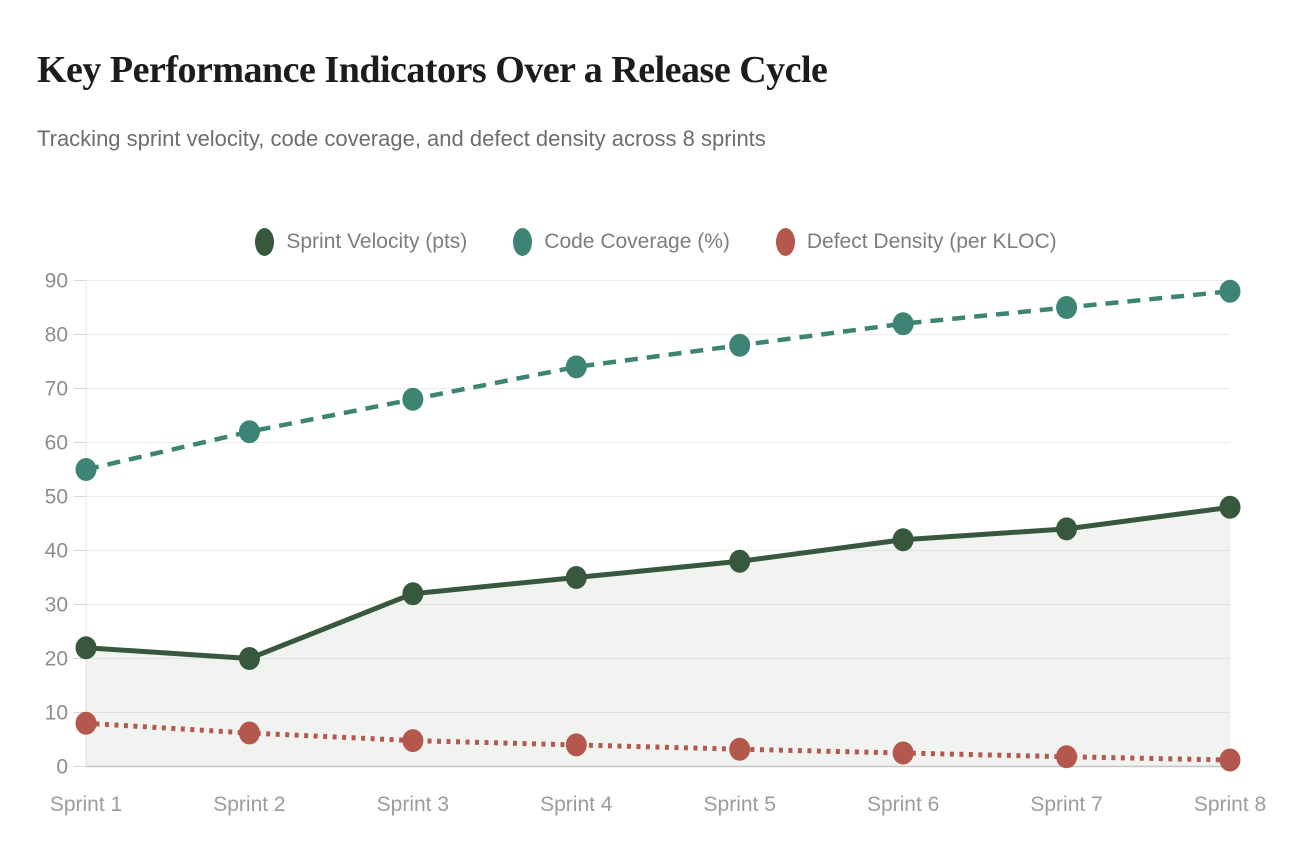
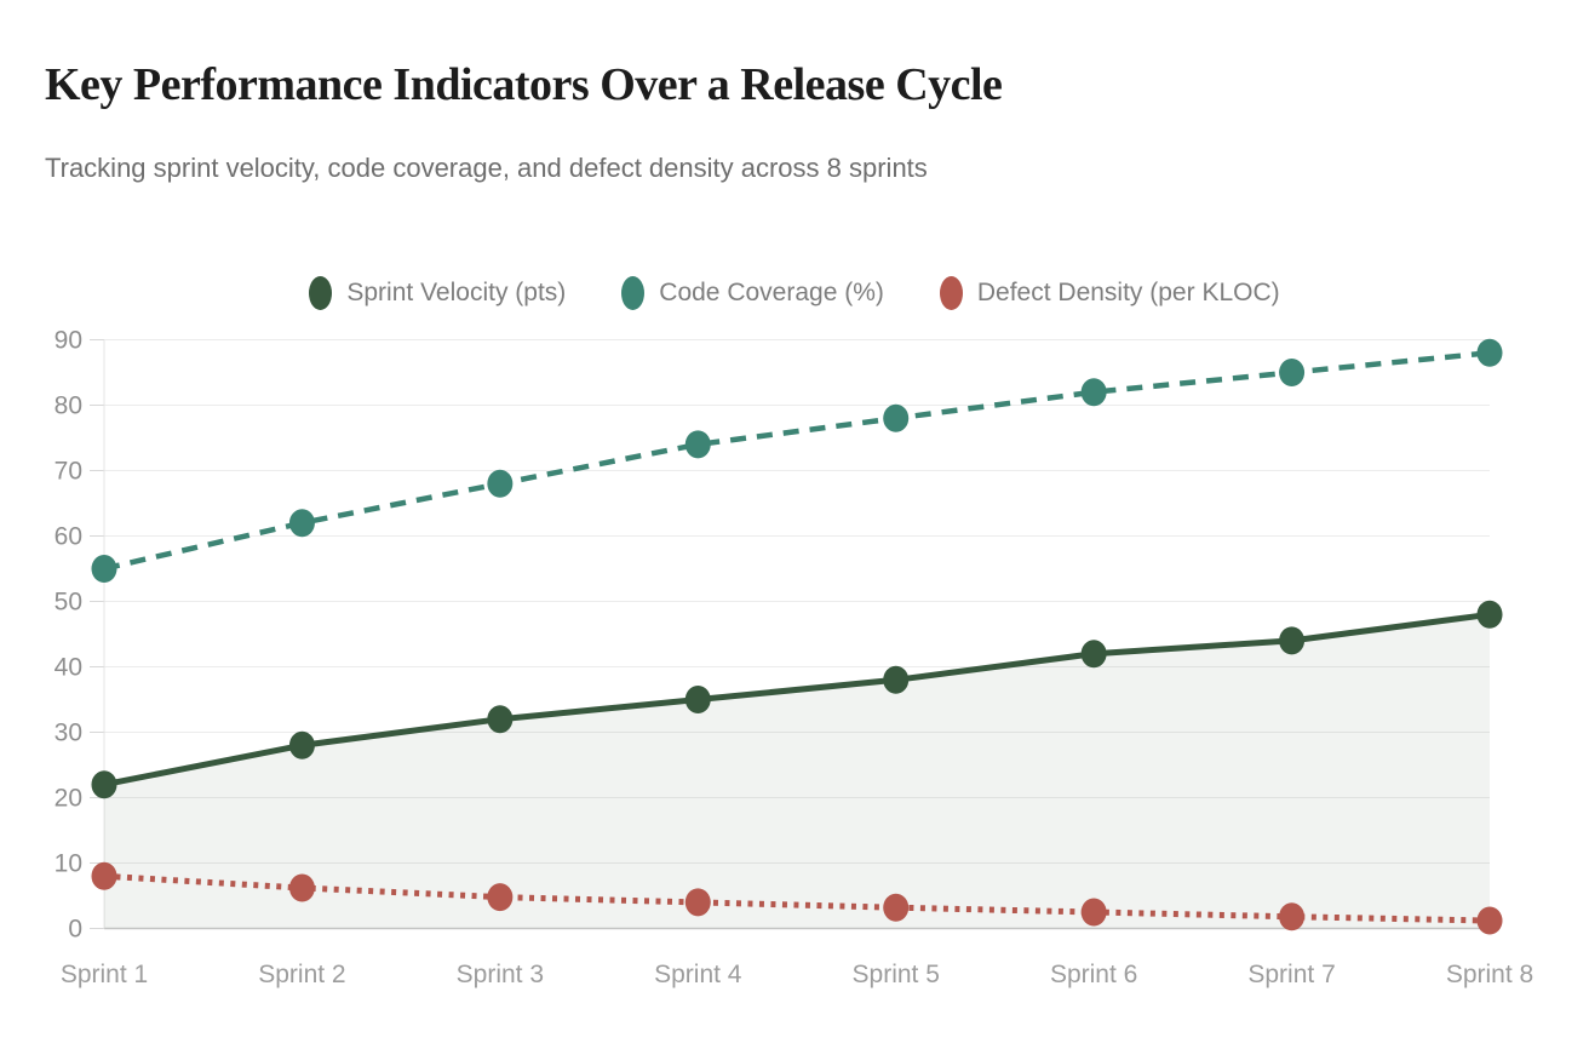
Sprint Velocity (pts)/Sprint 2: 20 -> 28
